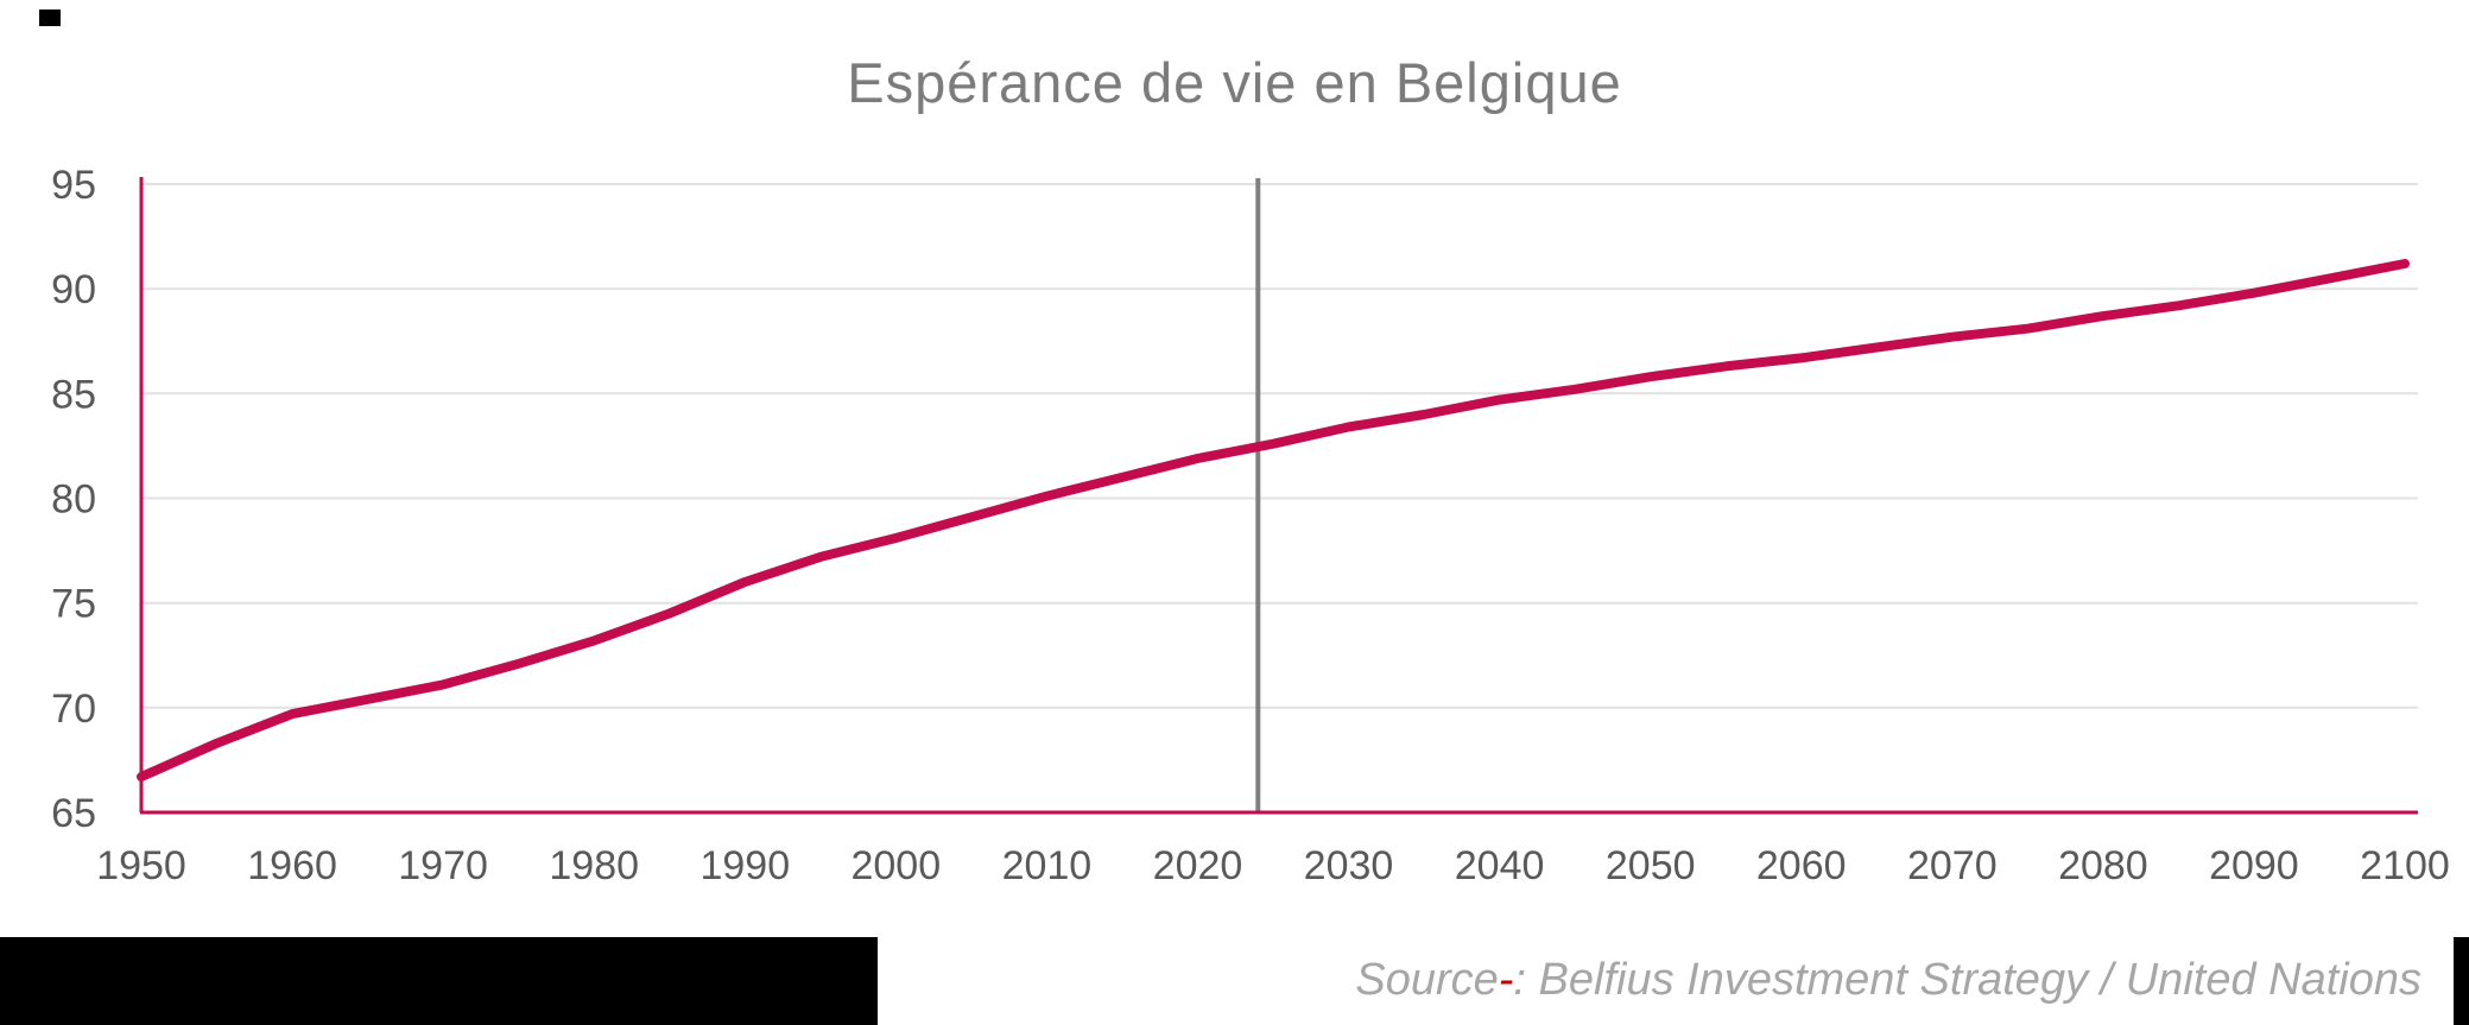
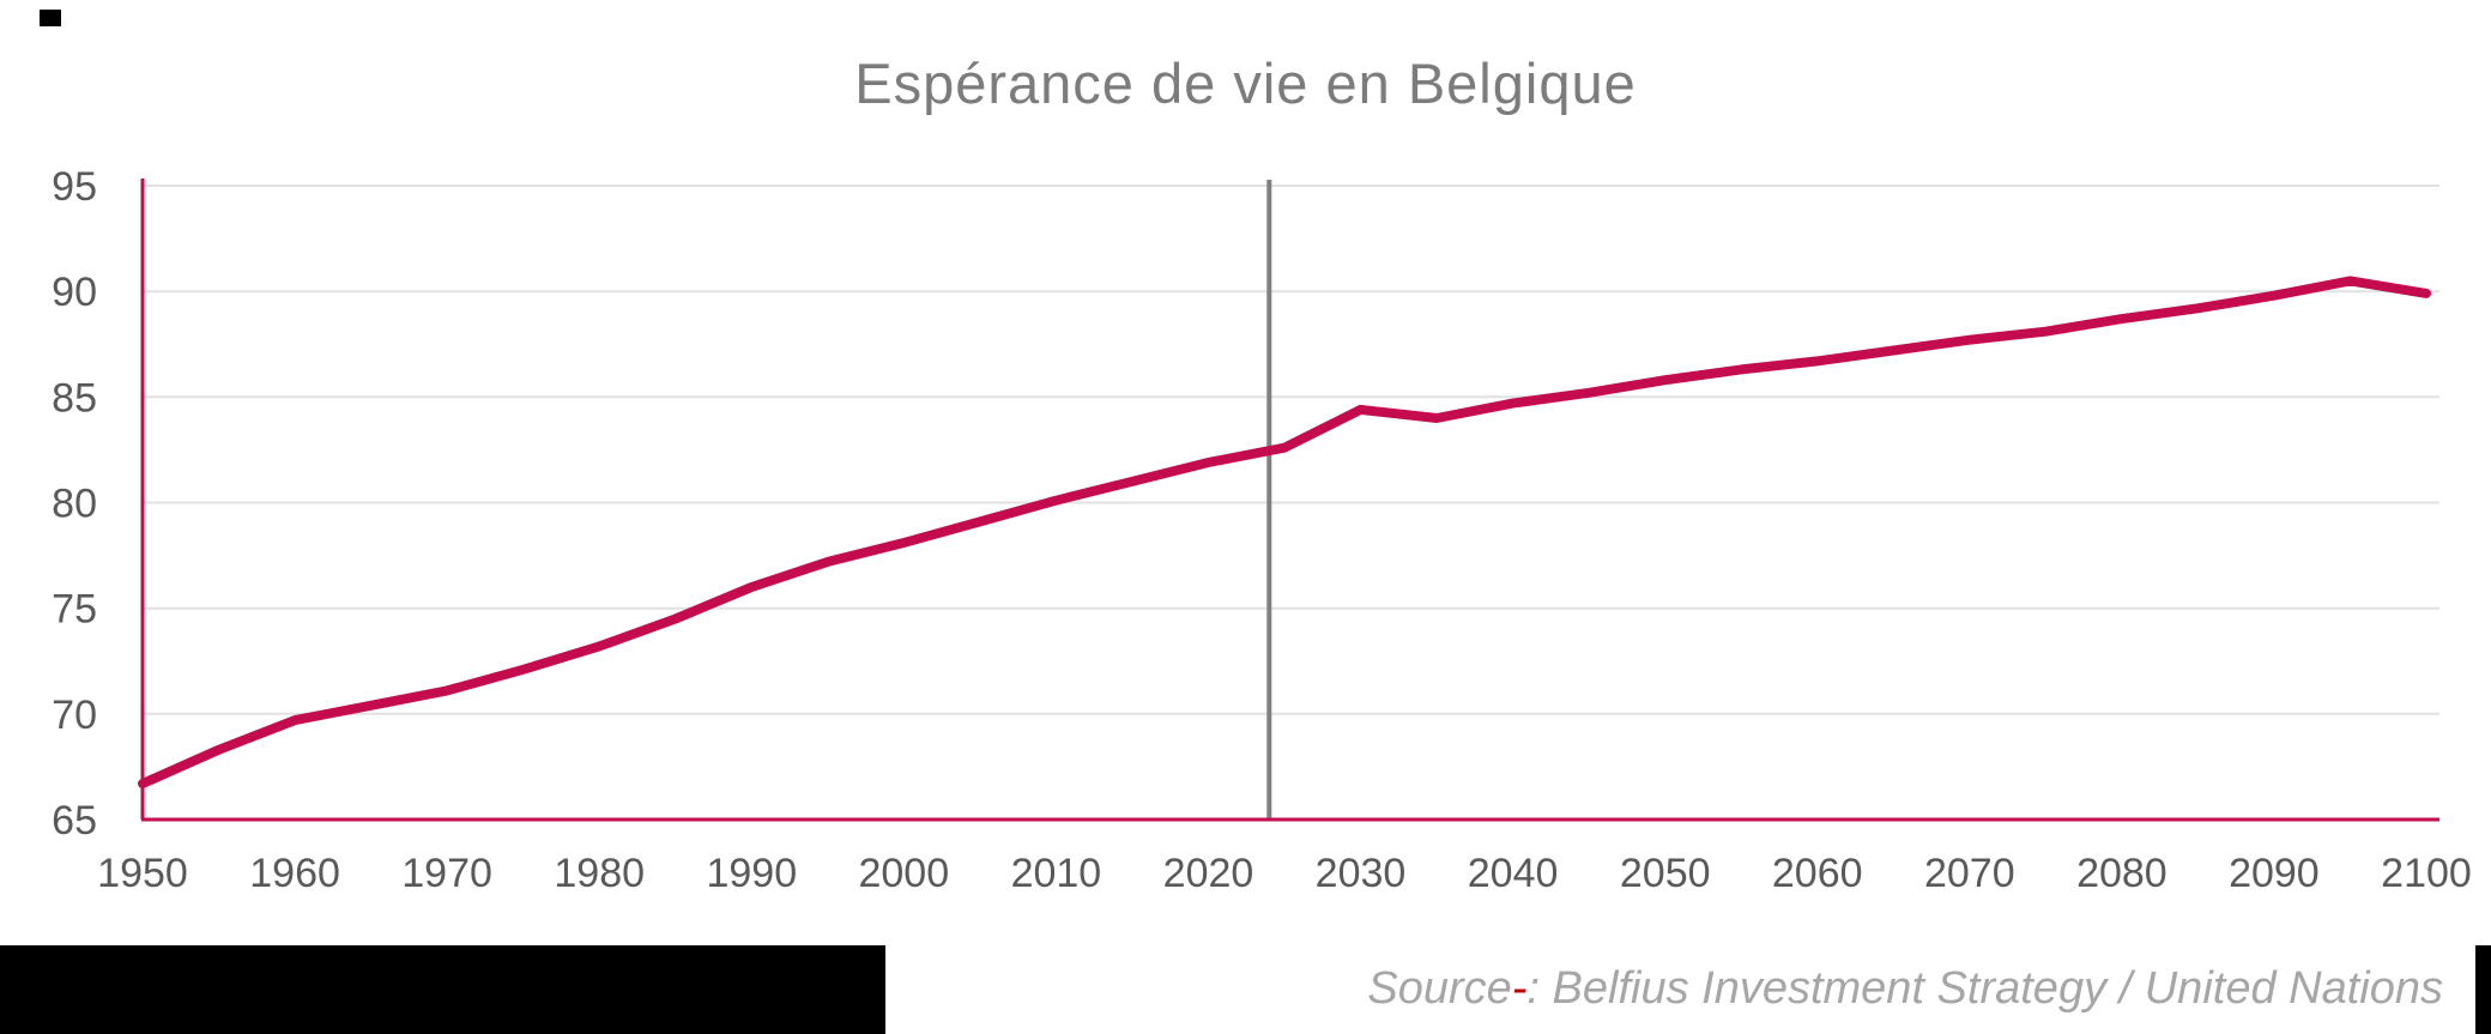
2030: 83.4 -> 84.4
2100: 91.2 -> 89.9
